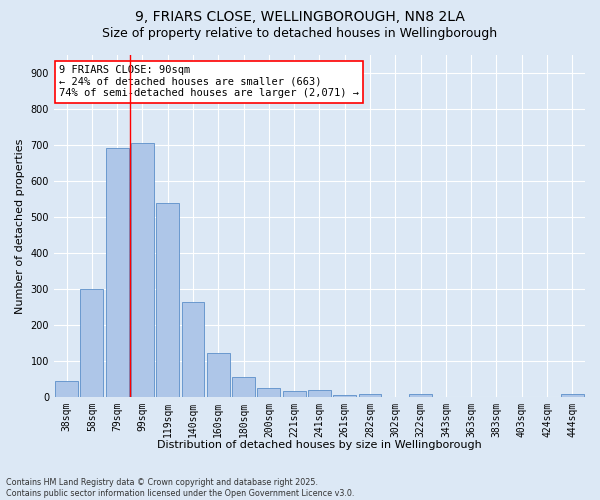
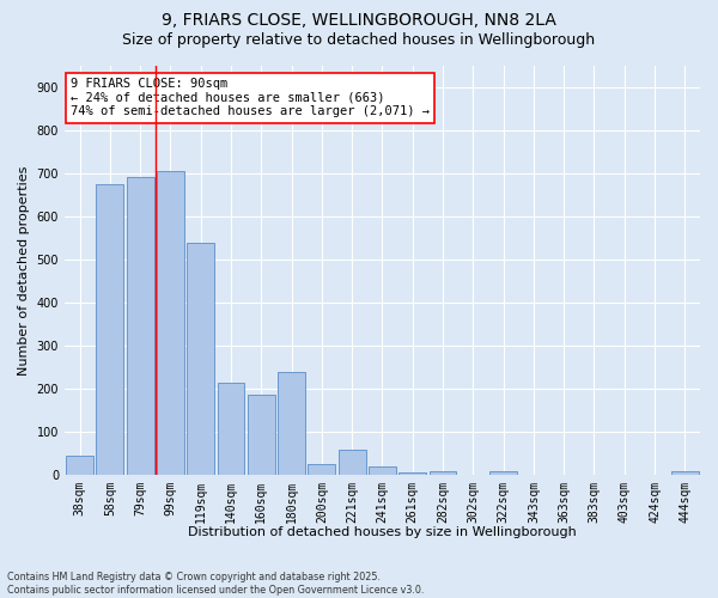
58sqm: 300 -> 675
140sqm: 265 -> 215
160sqm: 123 -> 185
180sqm: 57 -> 240
221sqm: 18 -> 60
